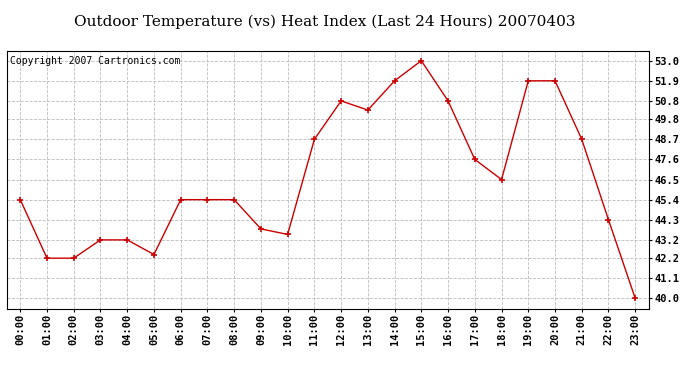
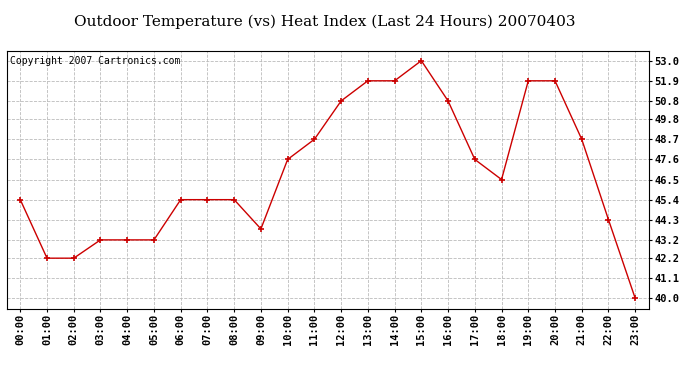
05:00: 42.4 -> 43.2
10:00: 43.5 -> 47.6
13:00: 50.3 -> 51.9
